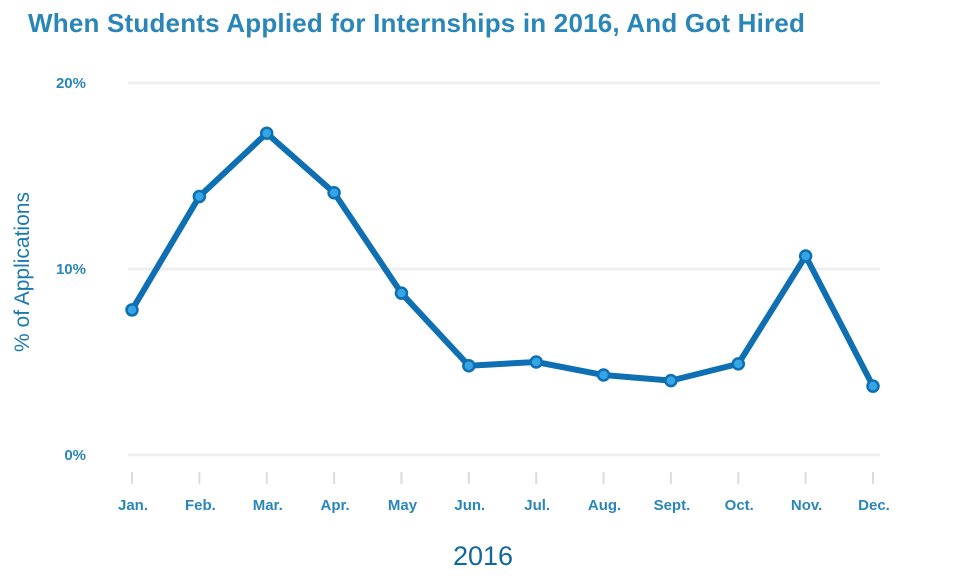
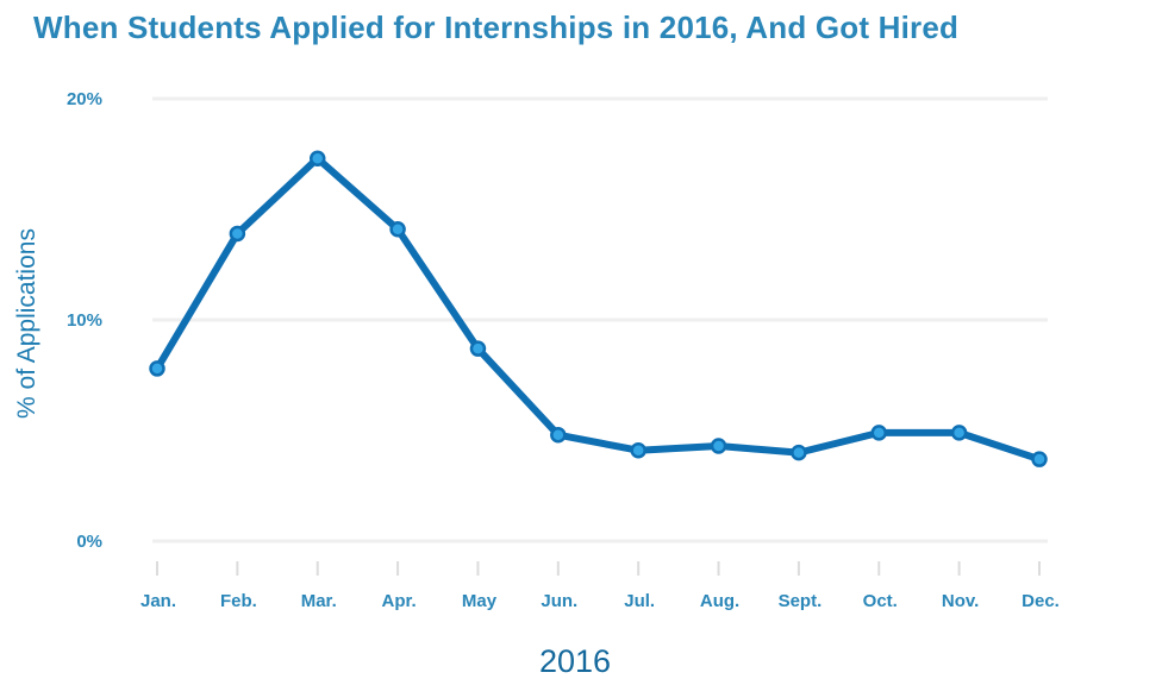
Jul.: 5.0% -> 4.1%
Nov.: 10.7% -> 4.9%
